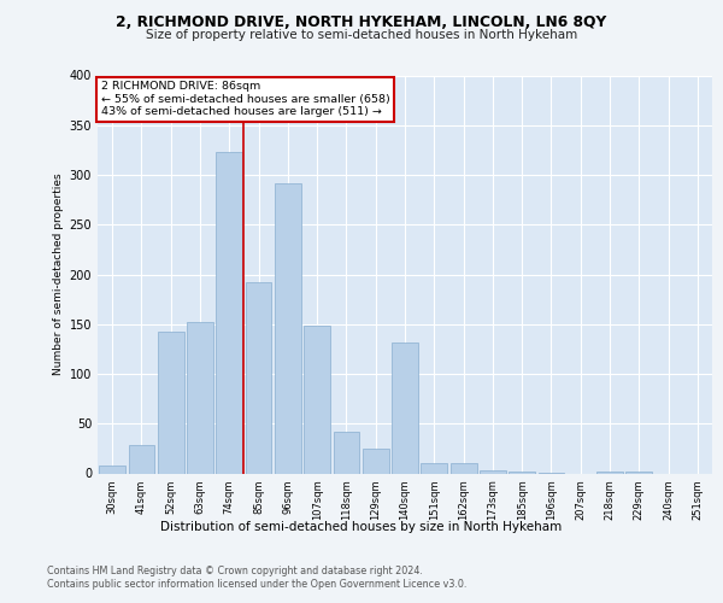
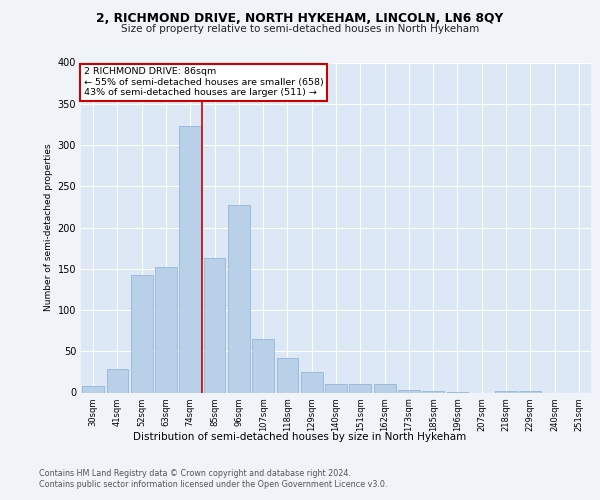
85sqm: 192 -> 163
96sqm: 292 -> 227
107sqm: 148 -> 65
140sqm: 132 -> 10
